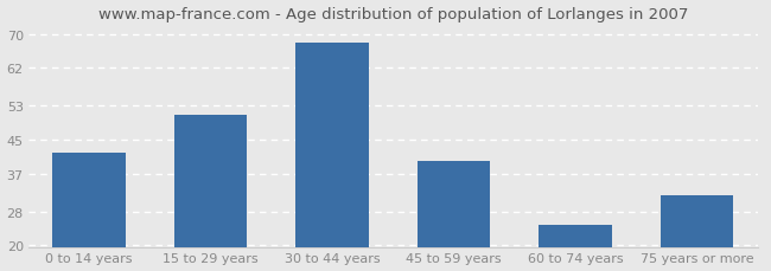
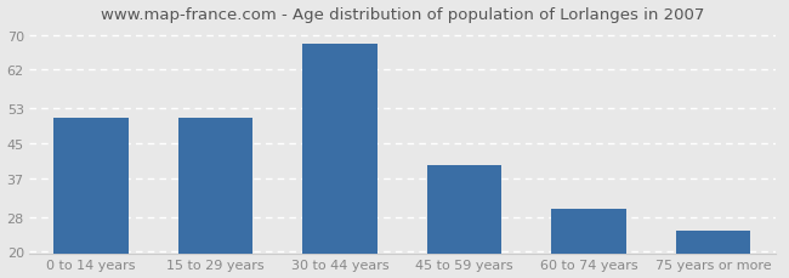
0 to 14 years: 42 -> 51
60 to 74 years: 25 -> 30
75 years or more: 32 -> 25
